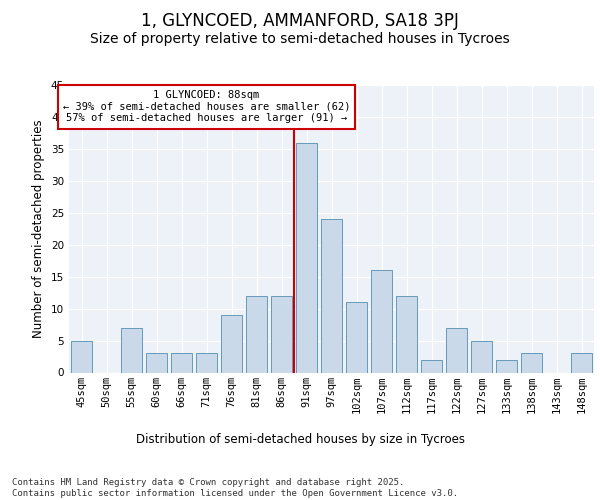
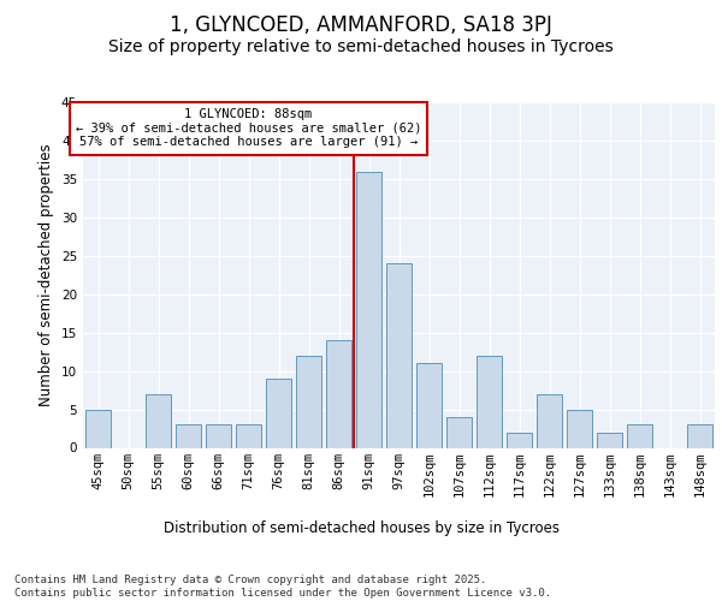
86sqm: 12 -> 14
107sqm: 16 -> 4
